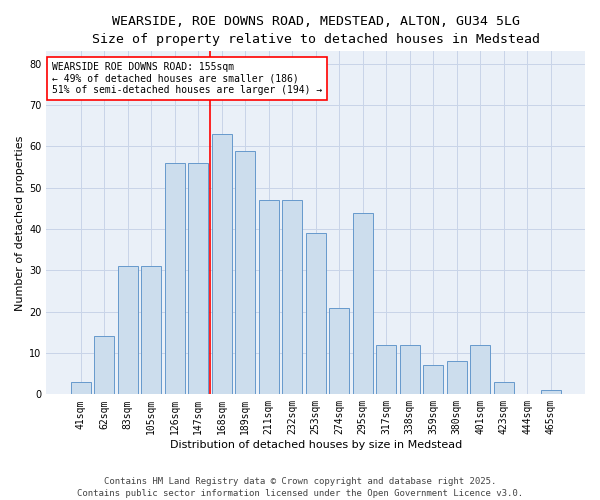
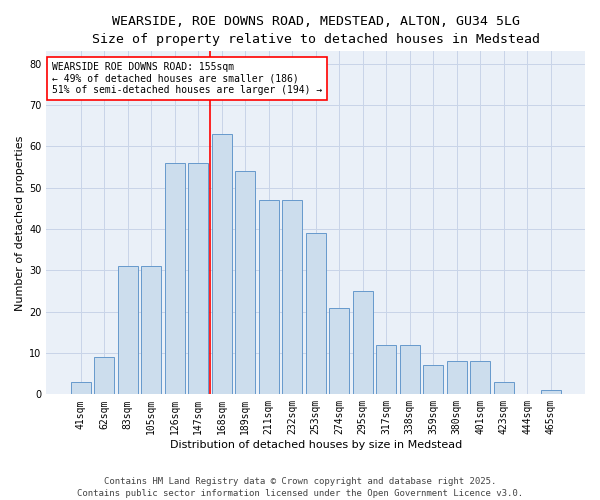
62sqm: 14 -> 9
189sqm: 59 -> 54
295sqm: 44 -> 25
401sqm: 12 -> 8
